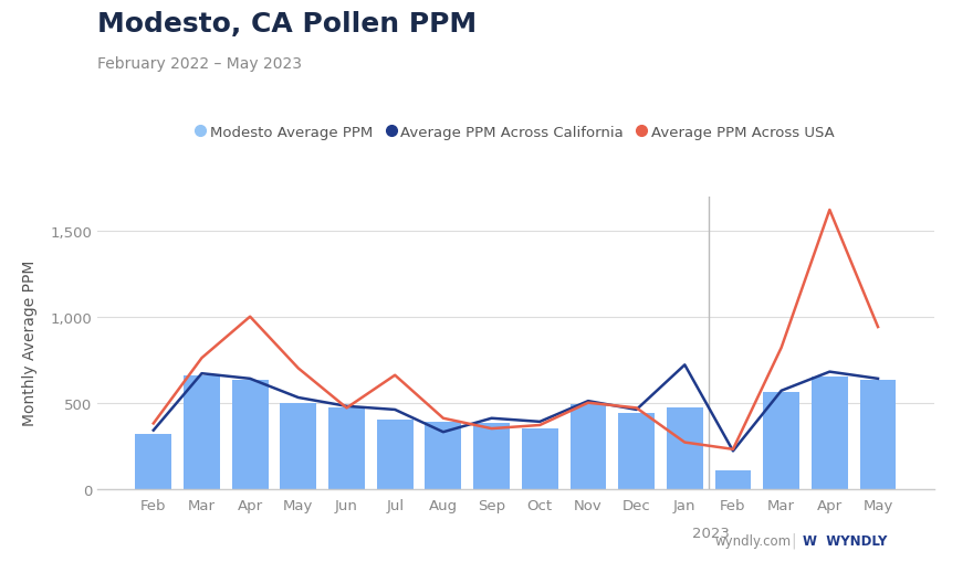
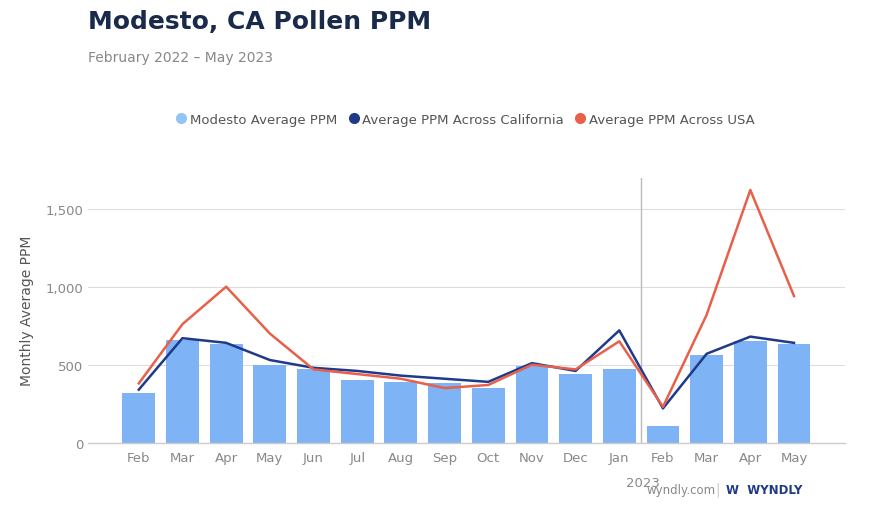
Average PPM Across USA/Jul: 660 -> 440
Average PPM Across California/Aug: 330 -> 430
Average PPM Across USA/Jan: 270 -> 650
